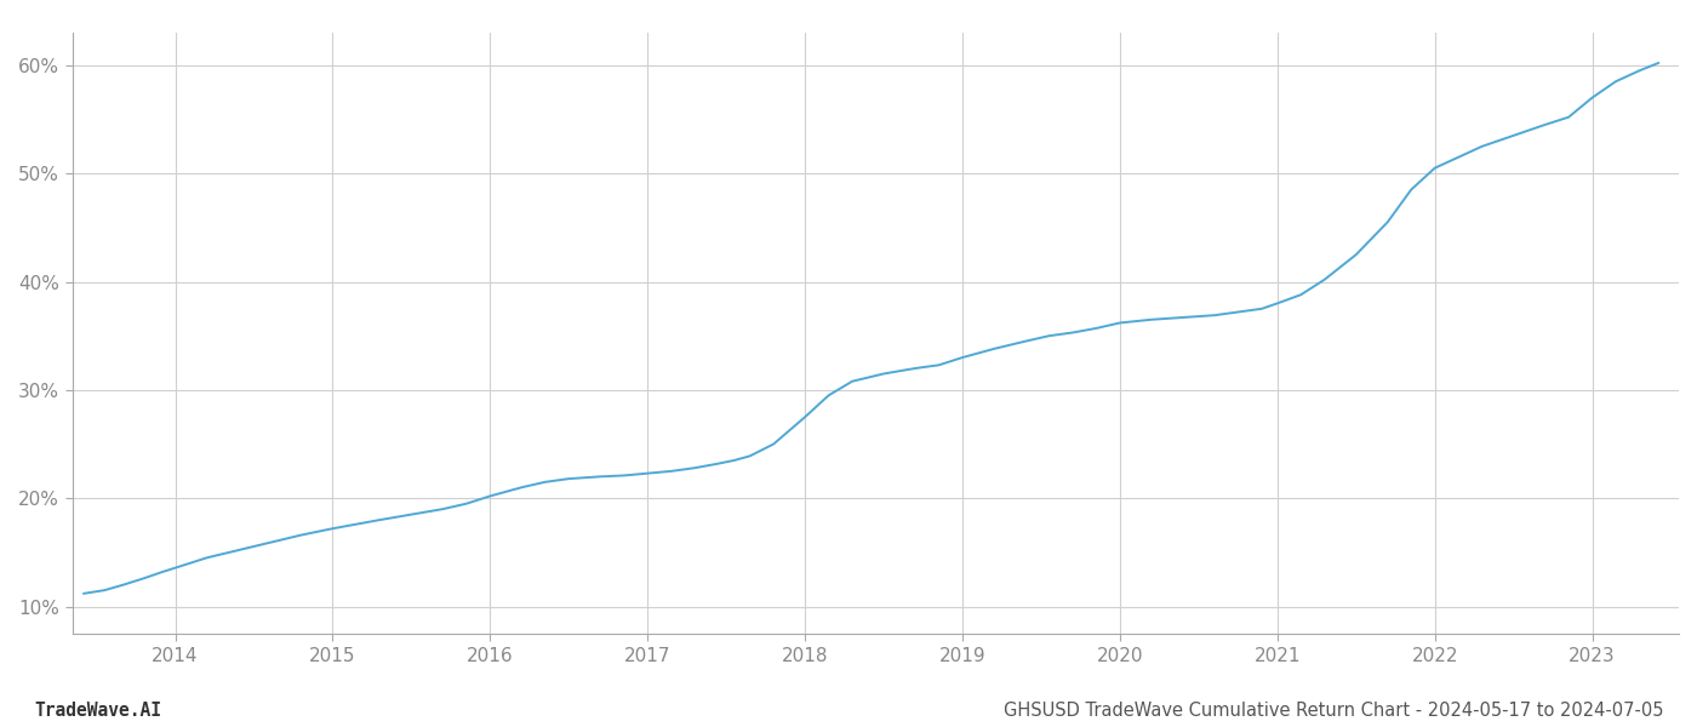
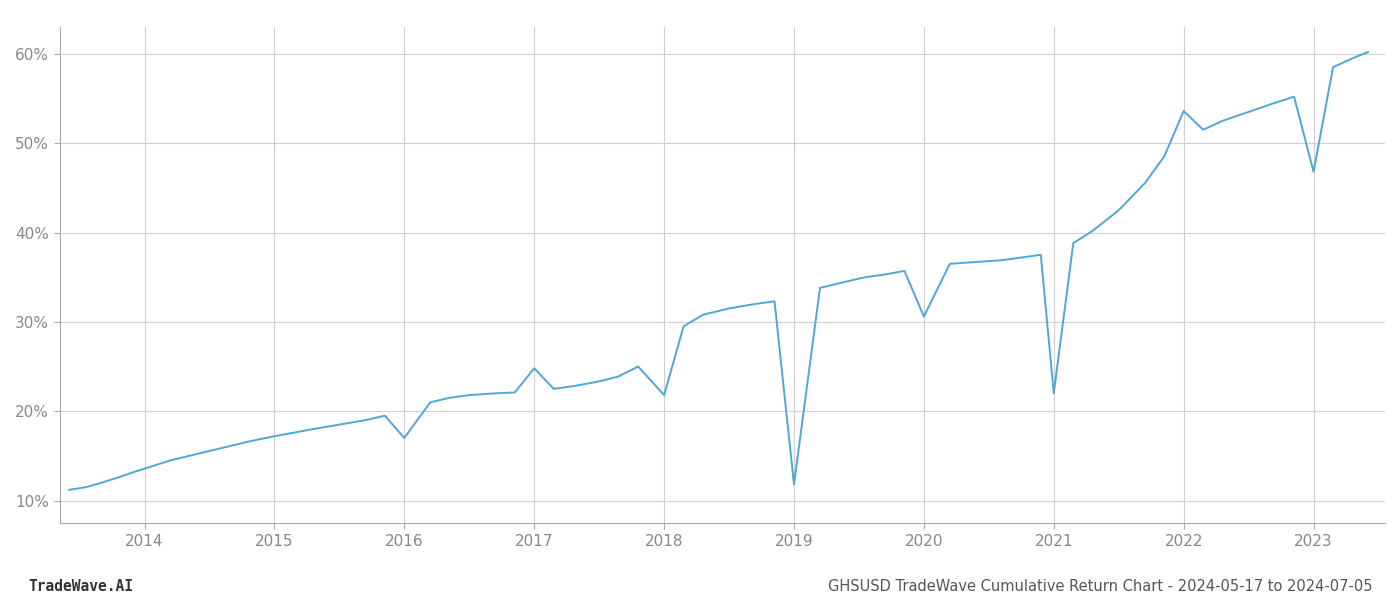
2016: 20.2% -> 17.0%
2017: 22.3% -> 24.8%
2018: 27.5% -> 21.8%
2019: 33.0% -> 11.8%
2020: 36.2% -> 30.6%
2021: 38.0% -> 22.0%
2022: 50.5% -> 53.6%
2023: 57.0% -> 46.8%
